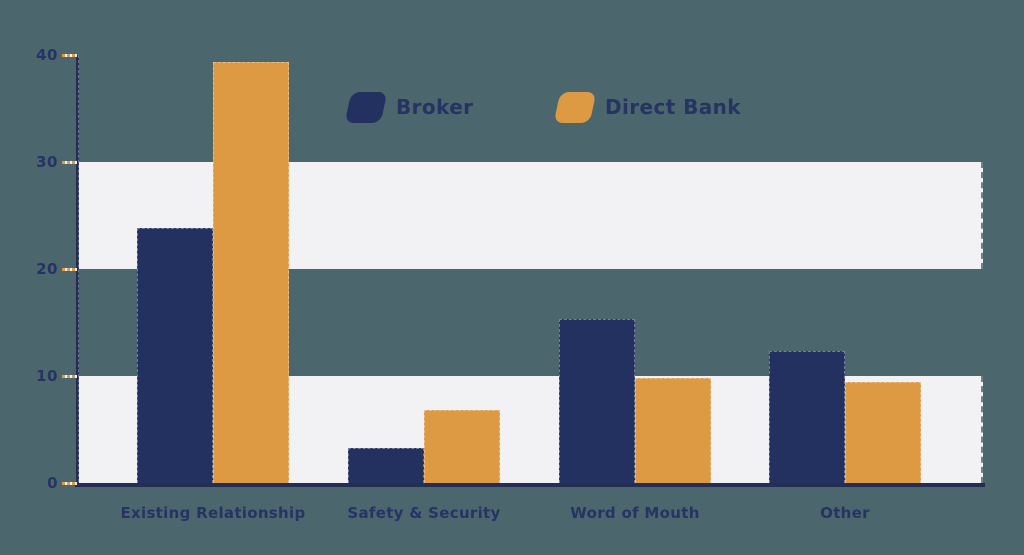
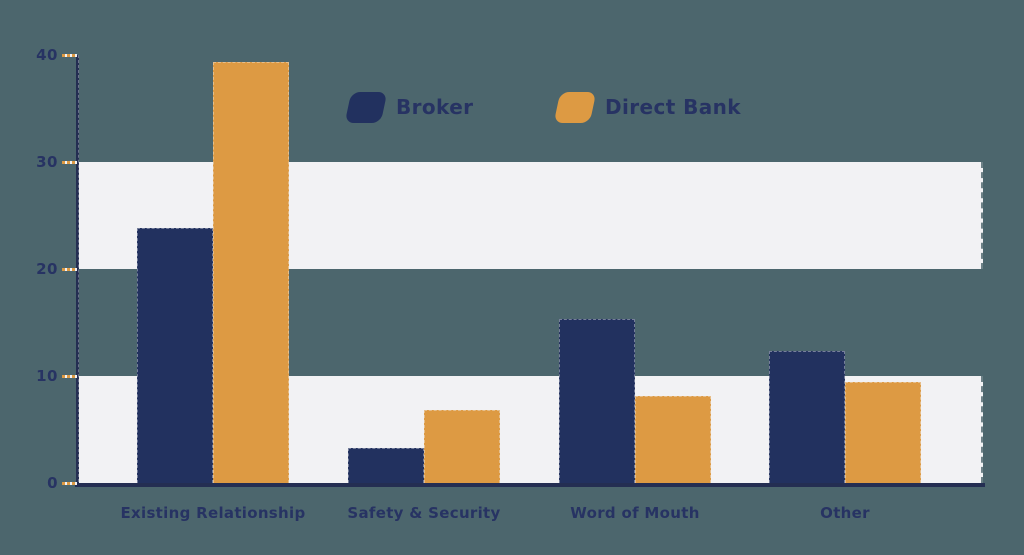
Direct Bank/Word of Mouth: 9.8 -> 8.1
